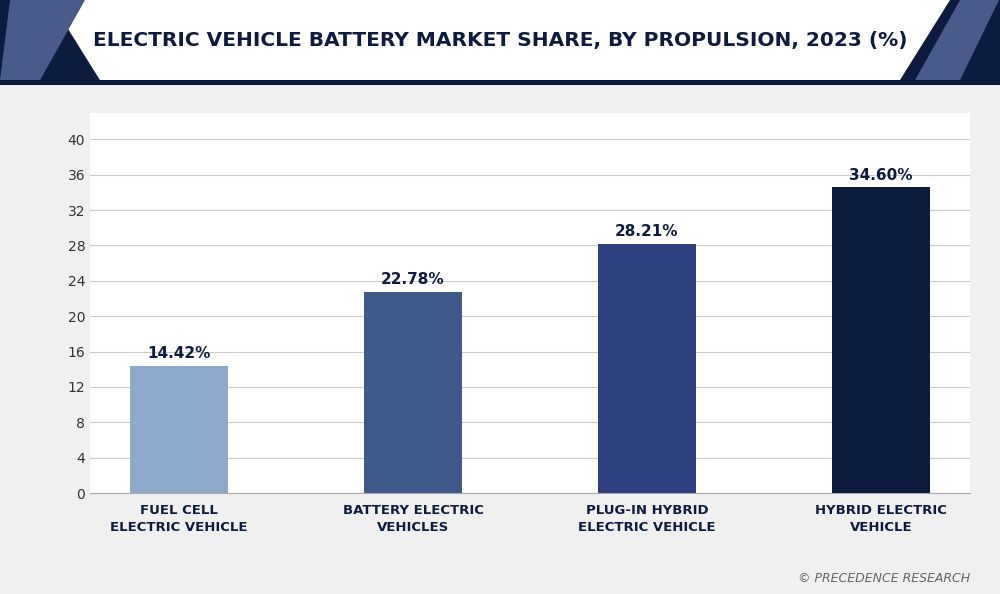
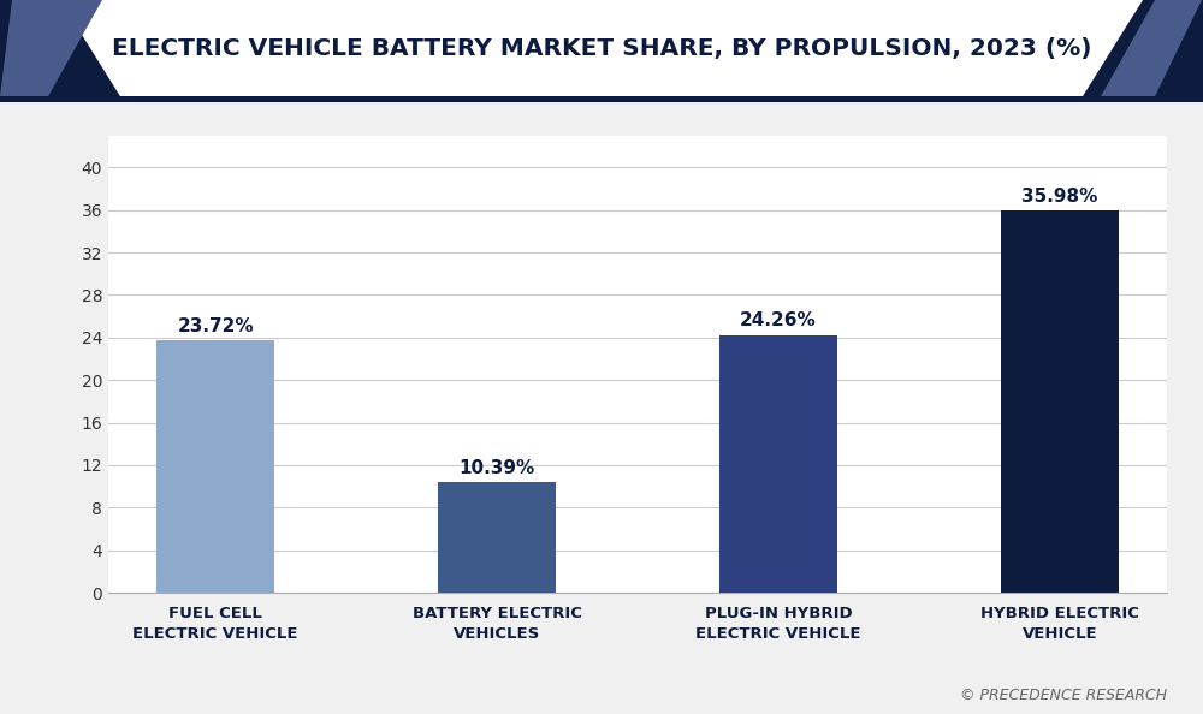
FUEL CELL ELECTRIC VEHICLE: 14.42% -> 23.72%
BATTERY ELECTRIC VEHICLES: 22.78% -> 10.39%
PLUG-IN HYBRID ELECTRIC VEHICLE: 28.21% -> 24.26%
HYBRID ELECTRIC VEHICLE: 34.60% -> 35.98%
